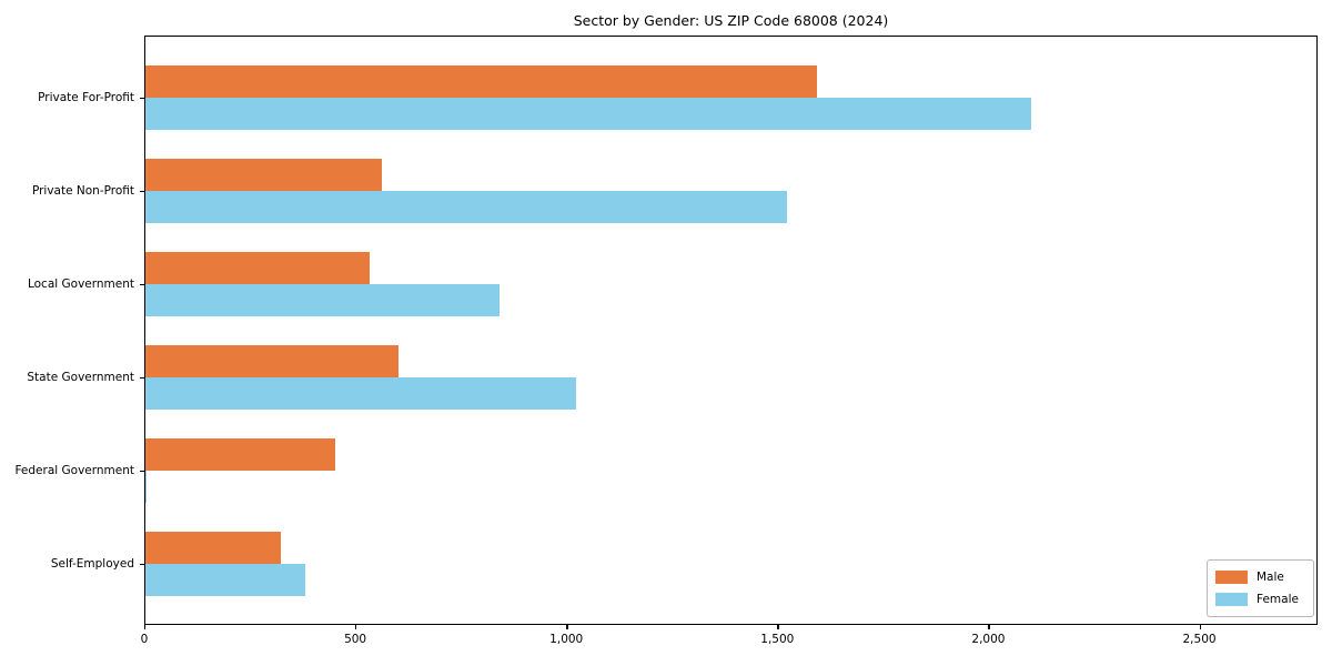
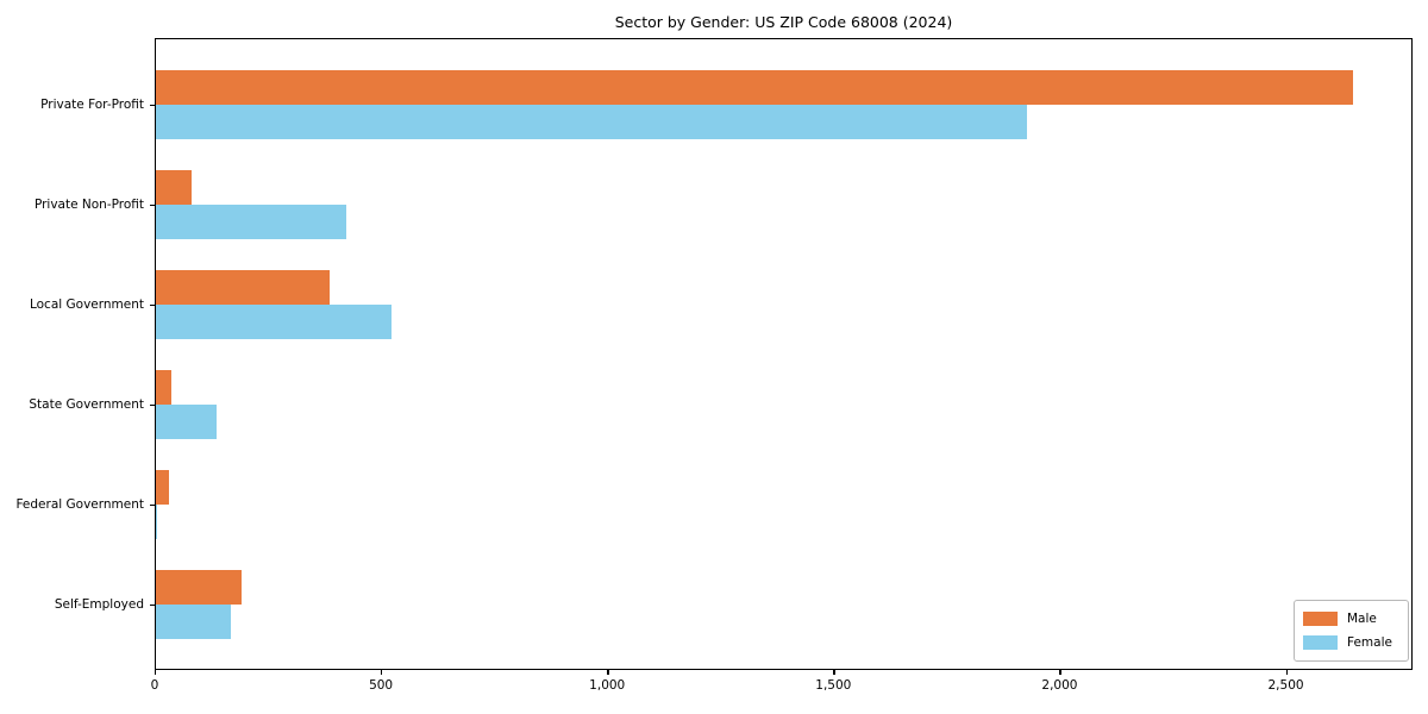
Male/Private For-Profit: 1590 -> 2640
Female/Private For-Profit: 2100 -> 1920
Male/Private Non-Profit: 560 -> 80
Female/Private Non-Profit: 1520 -> 420
Male/Local Government: 530 -> 380
Female/Local Government: 840 -> 520
Male/State Government: 600 -> 40
Female/State Government: 1020 -> 140
Male/Federal Government: 450 -> 30
Male/Self-Employed: 320 -> 190
Female/Self-Employed: 380 -> 160
